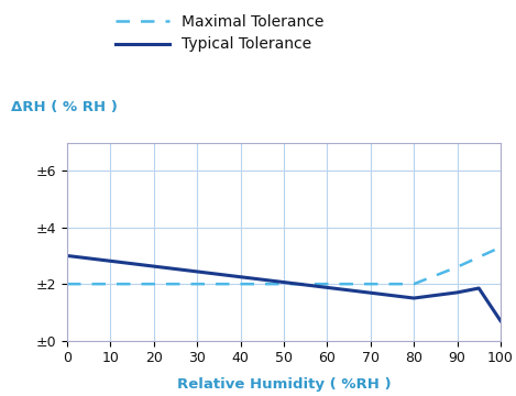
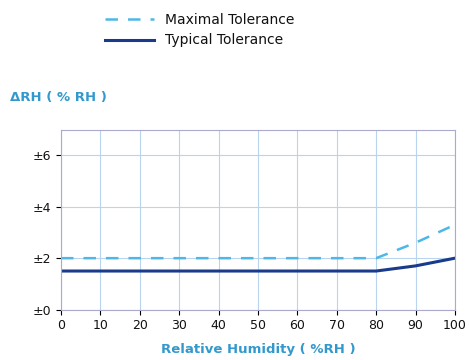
Typical Tolerance/0: ±3.00 -> ±1.50
Typical Tolerance/100: ±0.70 -> ±2.00
